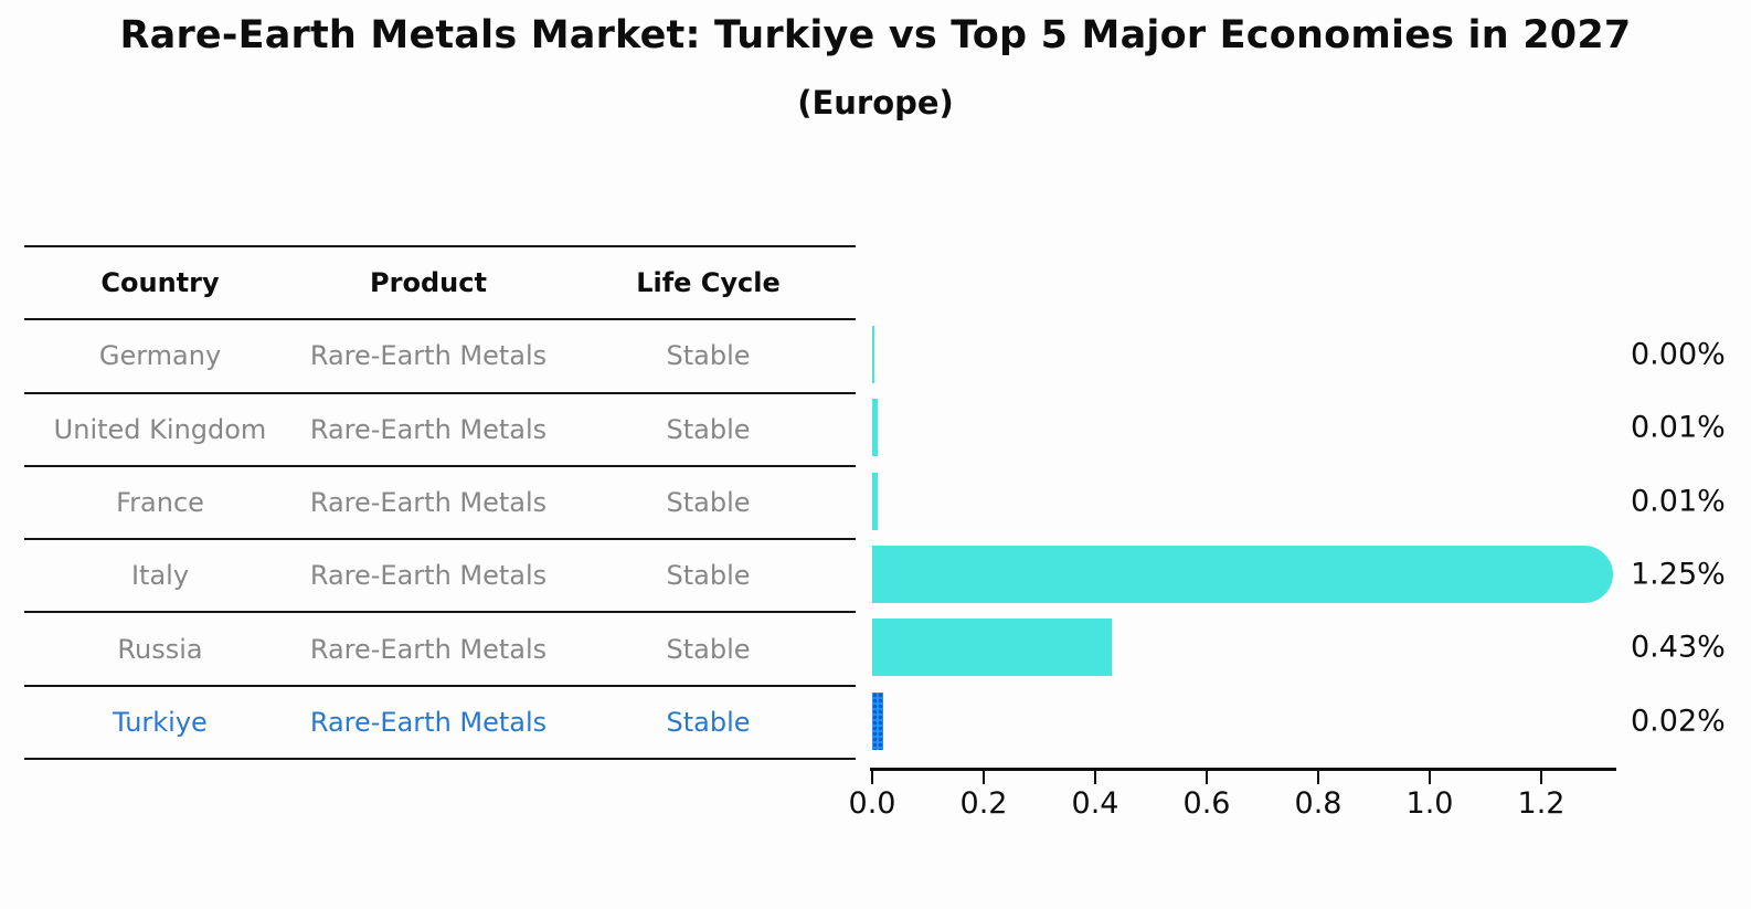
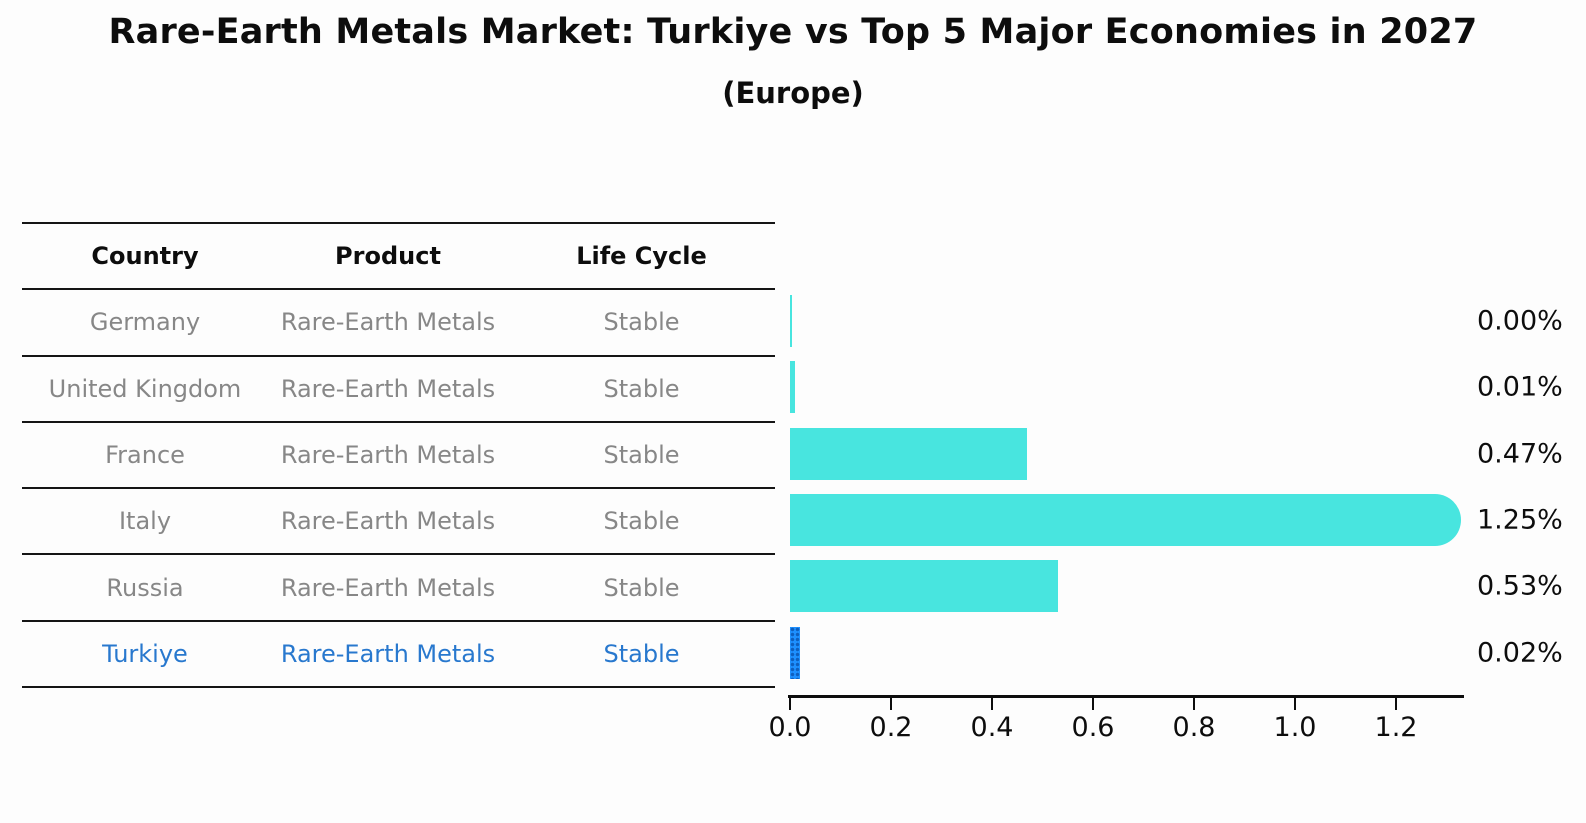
France: 0.01% -> 0.47%
Russia: 0.43% -> 0.53%
